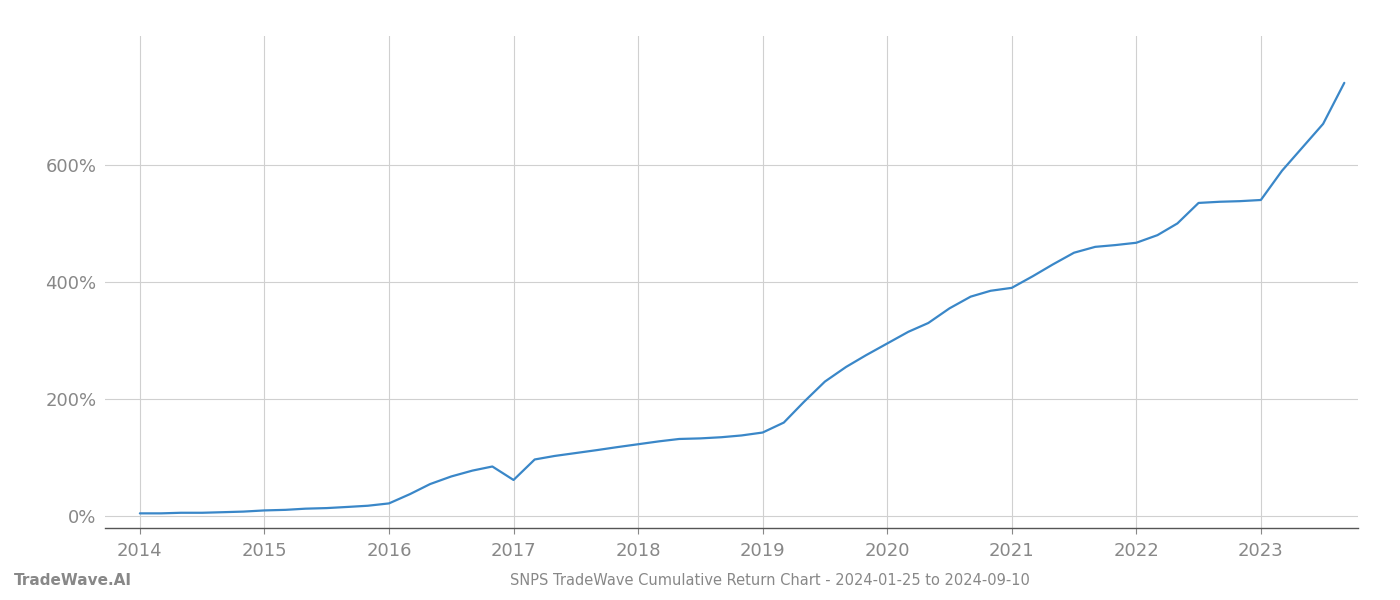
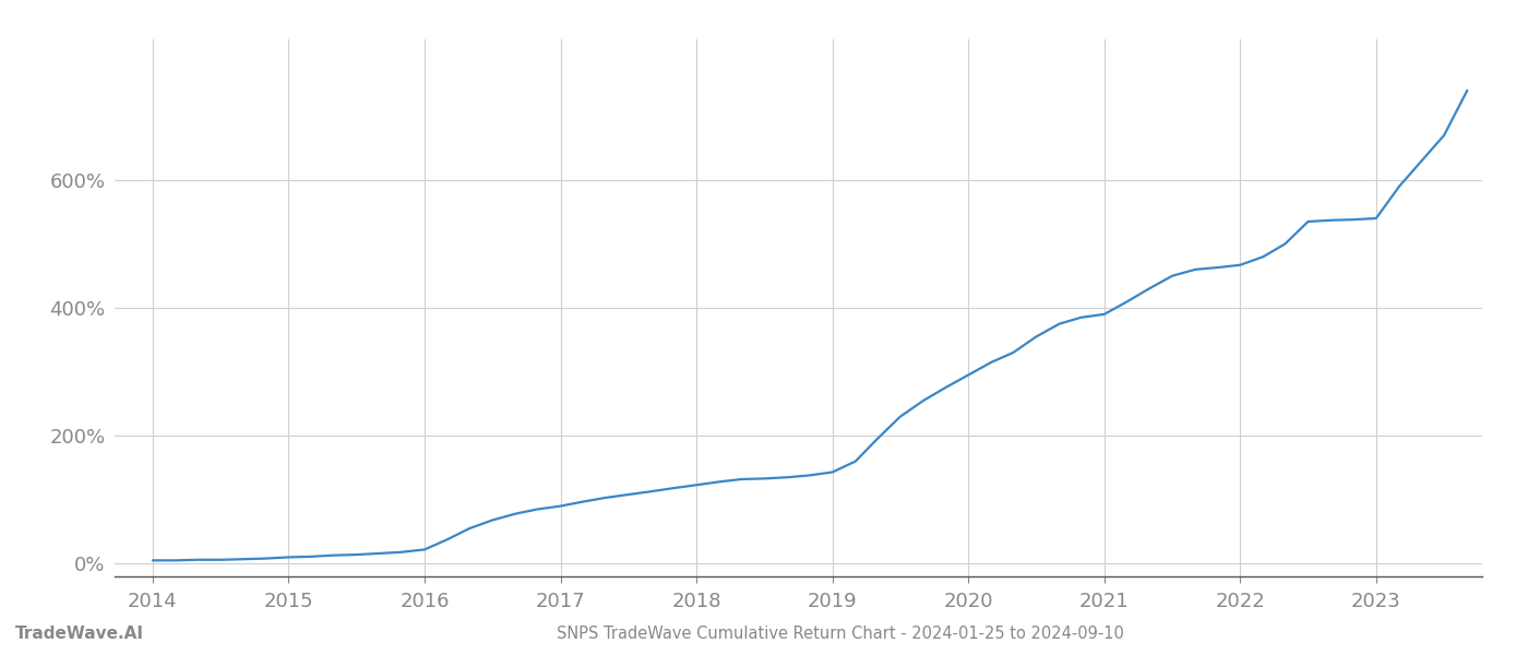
2017: 62% -> 90%
